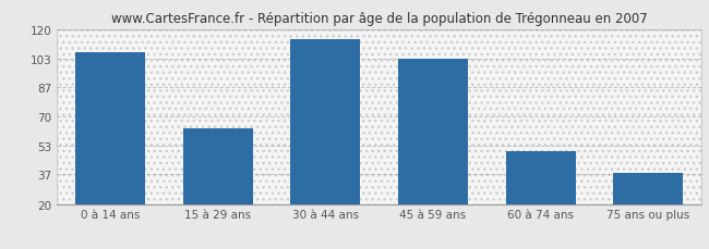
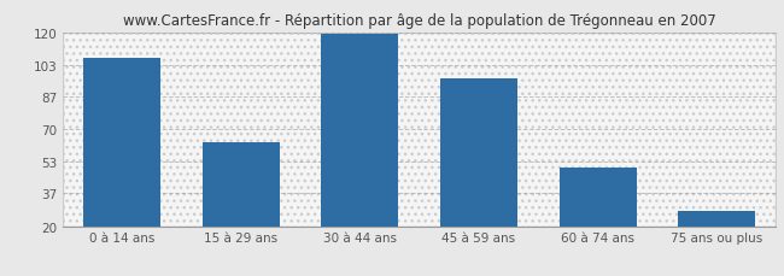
30 à 44 ans: 114 -> 119
45 à 59 ans: 103 -> 96
75 ans ou plus: 38 -> 28
